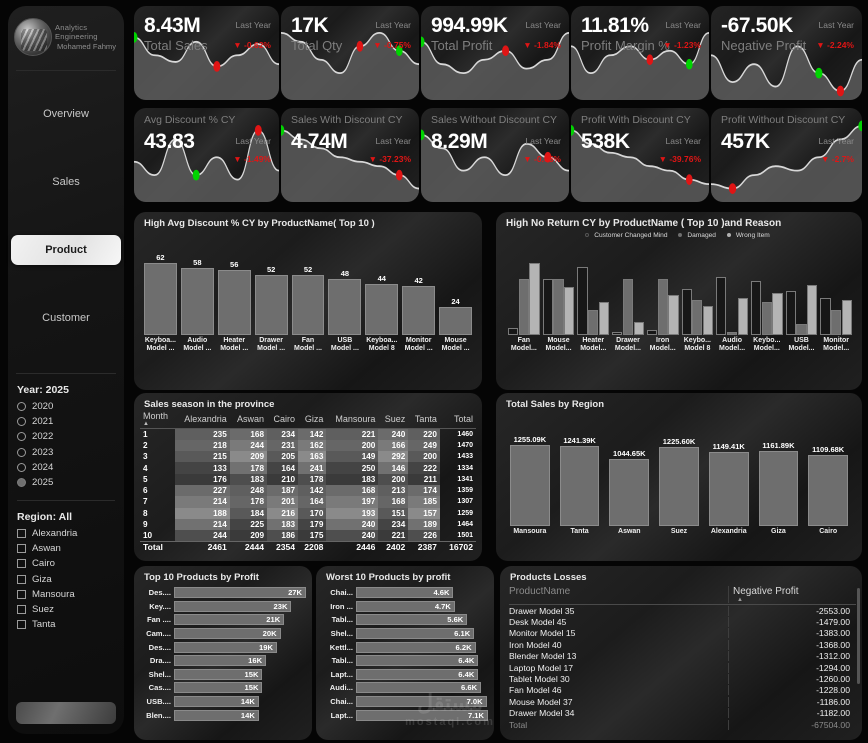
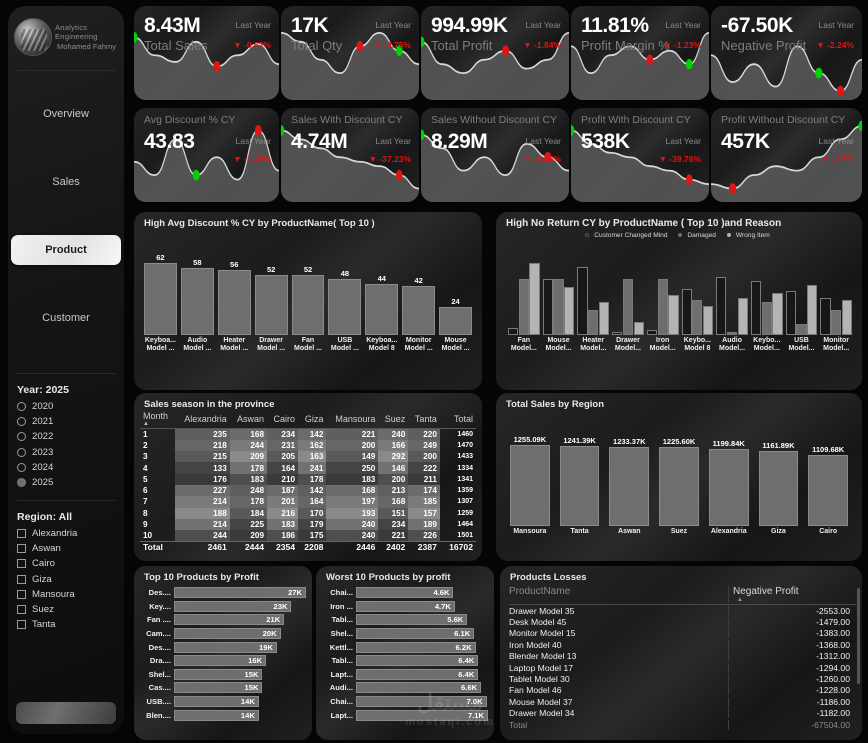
Total Sales by Region/Aswan: 1044.65K -> 1233.37K
Total Sales by Region/Alexandria: 1149.41K -> 1199.84K
